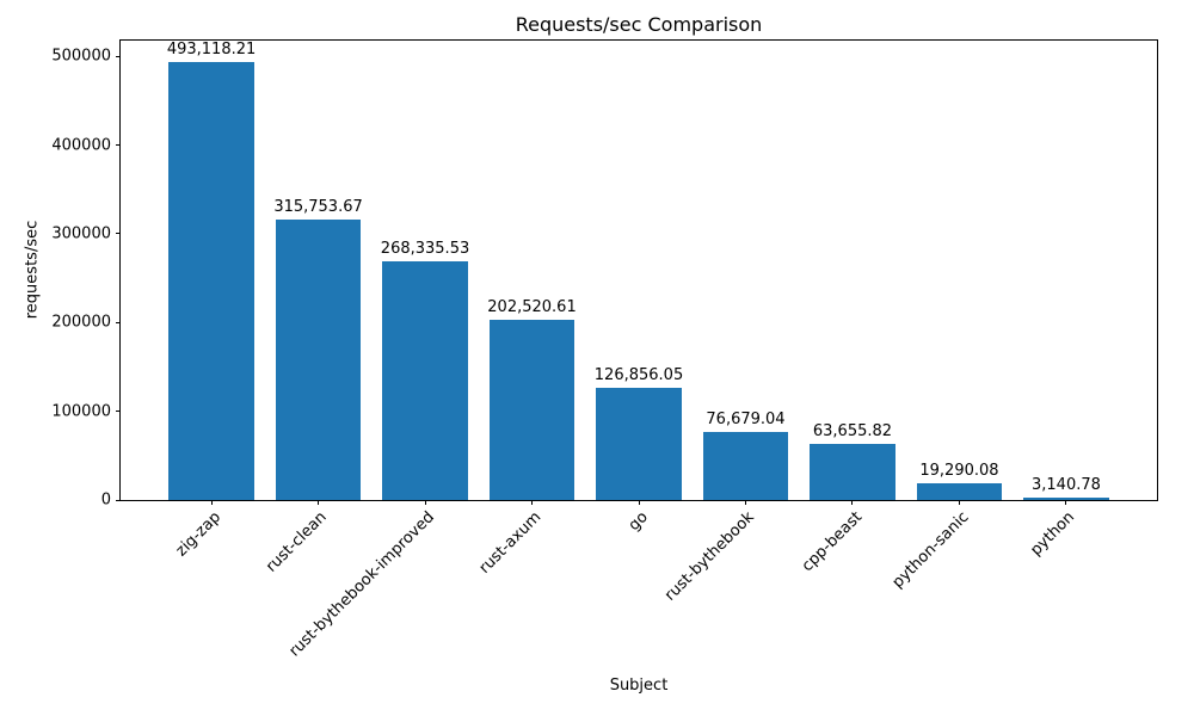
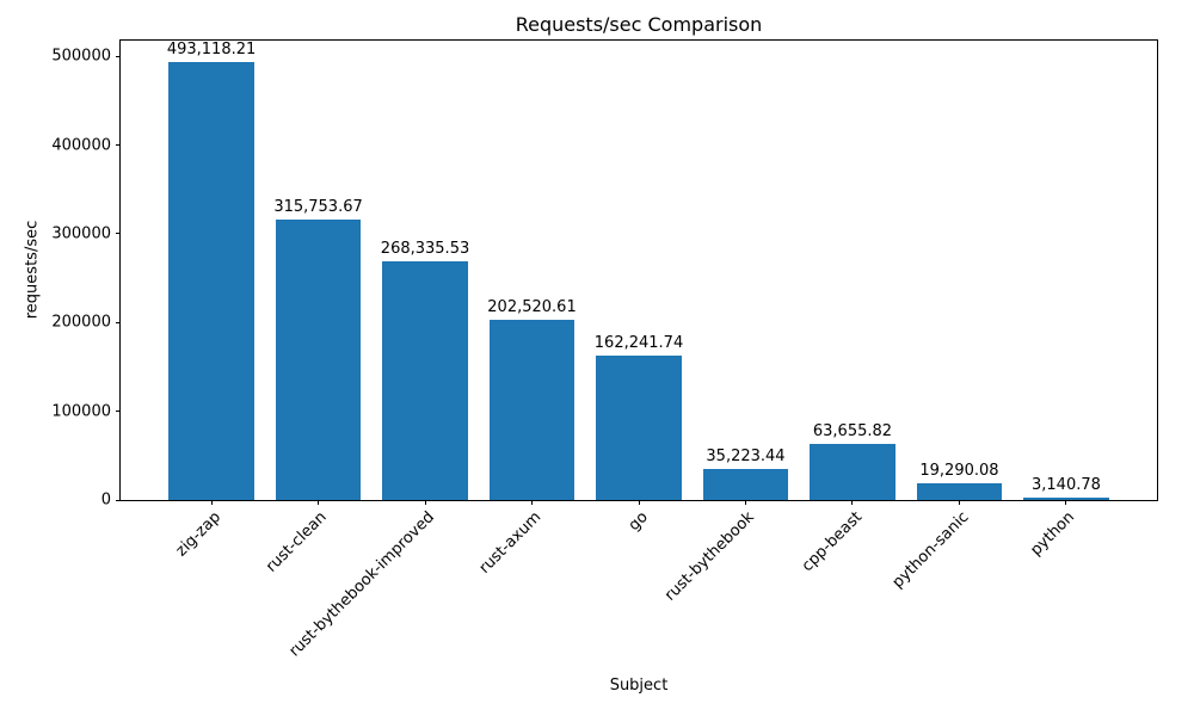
go: 126,856.05 -> 162,241.74
rust-bythebook: 76,679.04 -> 35,223.44
